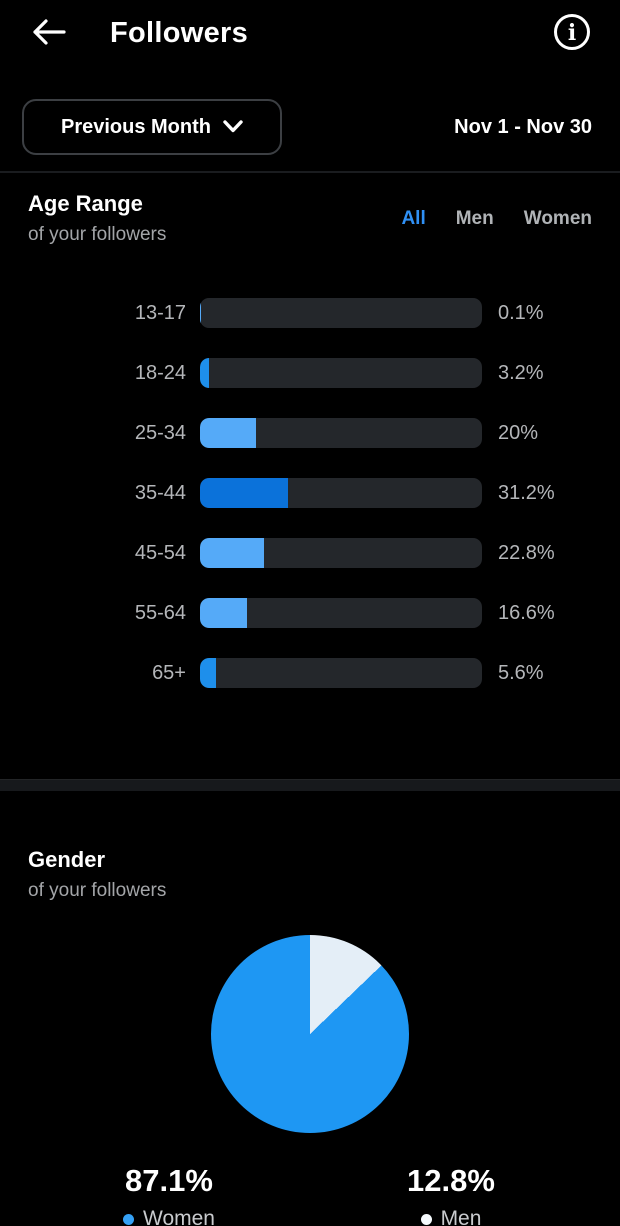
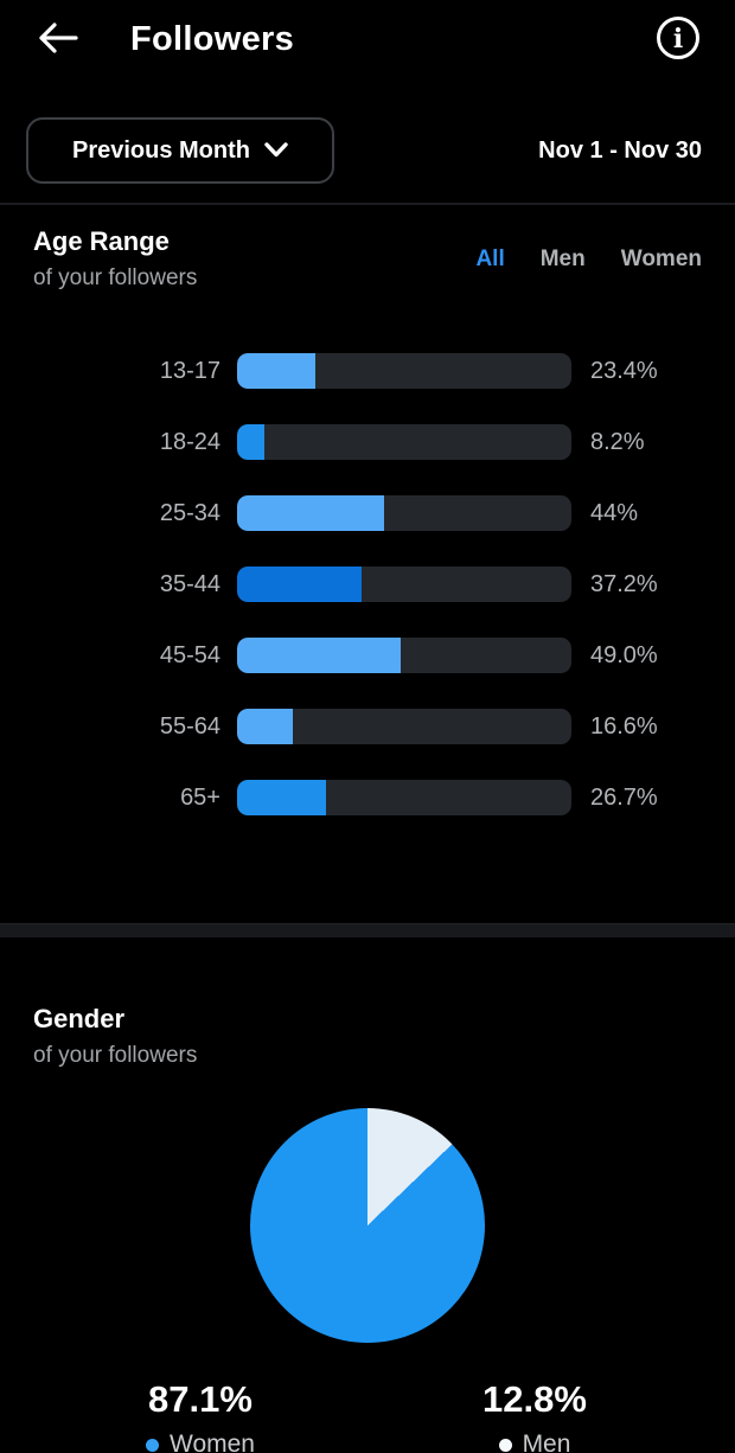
Age Range of your followers/13-17: 0.1% -> 23.4%
Age Range of your followers/18-24: 3.2% -> 8.2%
Age Range of your followers/25-34: 20% -> 44%
Age Range of your followers/35-44: 31.2% -> 37.2%
Age Range of your followers/45-54: 22.8% -> 49.0%
Age Range of your followers/65+: 5.6% -> 26.7%
